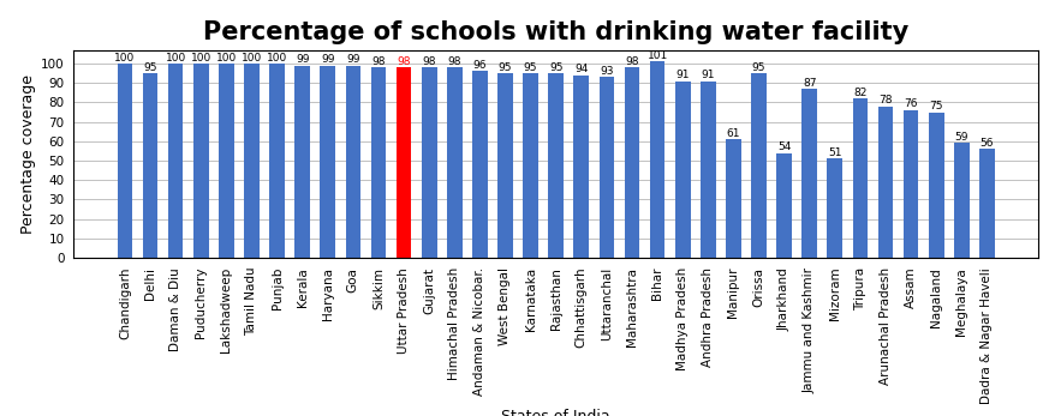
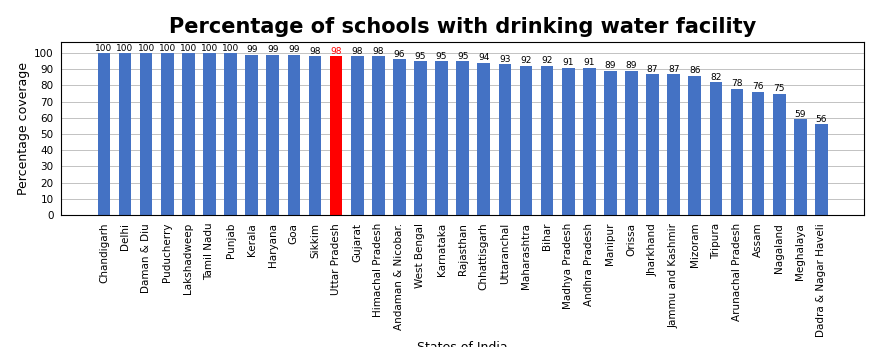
Delhi: 95 -> 100
Maharashtra: 98 -> 92
Bihar: 101 -> 92
Manipur: 61 -> 89
Orissa: 95 -> 89
Jharkhand: 54 -> 87
Mizoram: 51 -> 86
